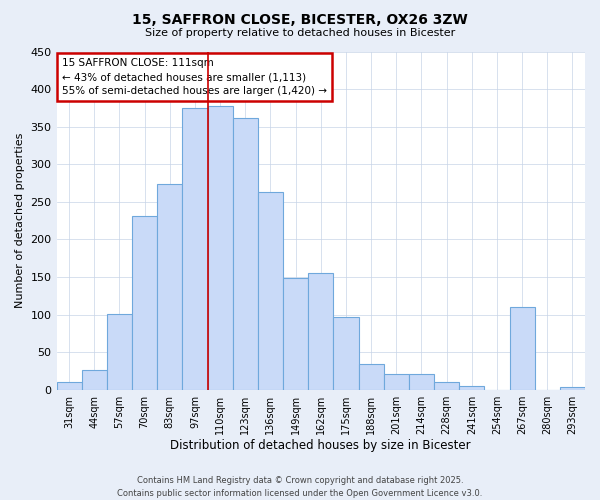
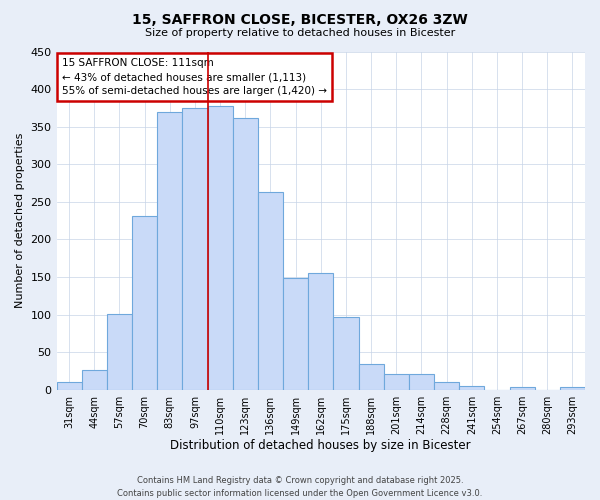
83sqm: 274 -> 370
267sqm: 110 -> 3
